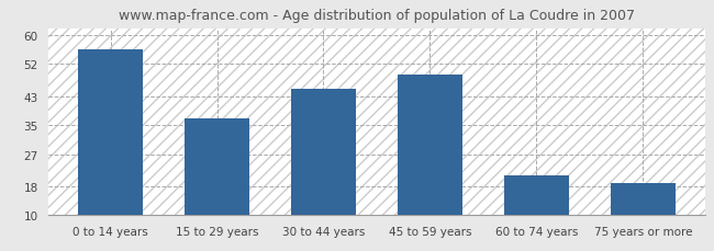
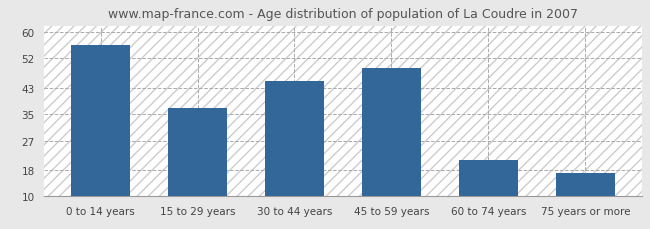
75 years or more: 19 -> 17
